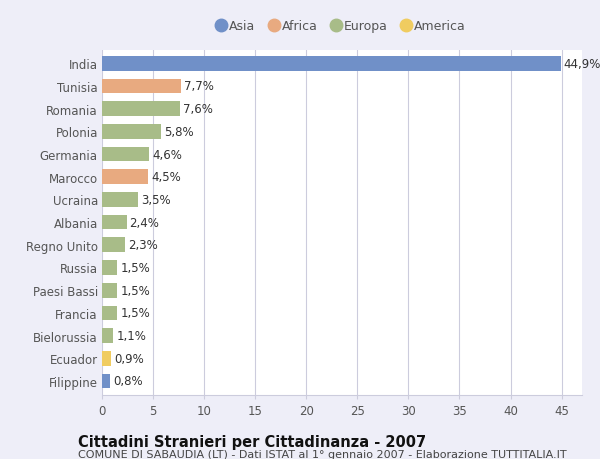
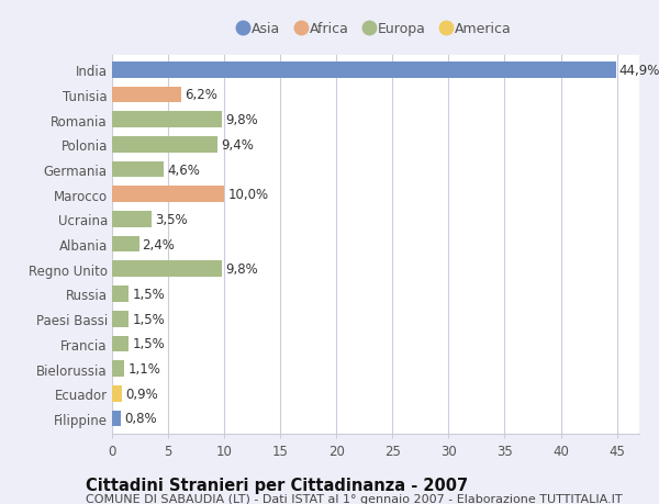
Tunisia: 7,7% -> 6,2%
Romania: 7,6% -> 9,8%
Polonia: 5,8% -> 9,4%
Marocco: 4,5% -> 10,0%
Regno Unito: 2,3% -> 9,8%
